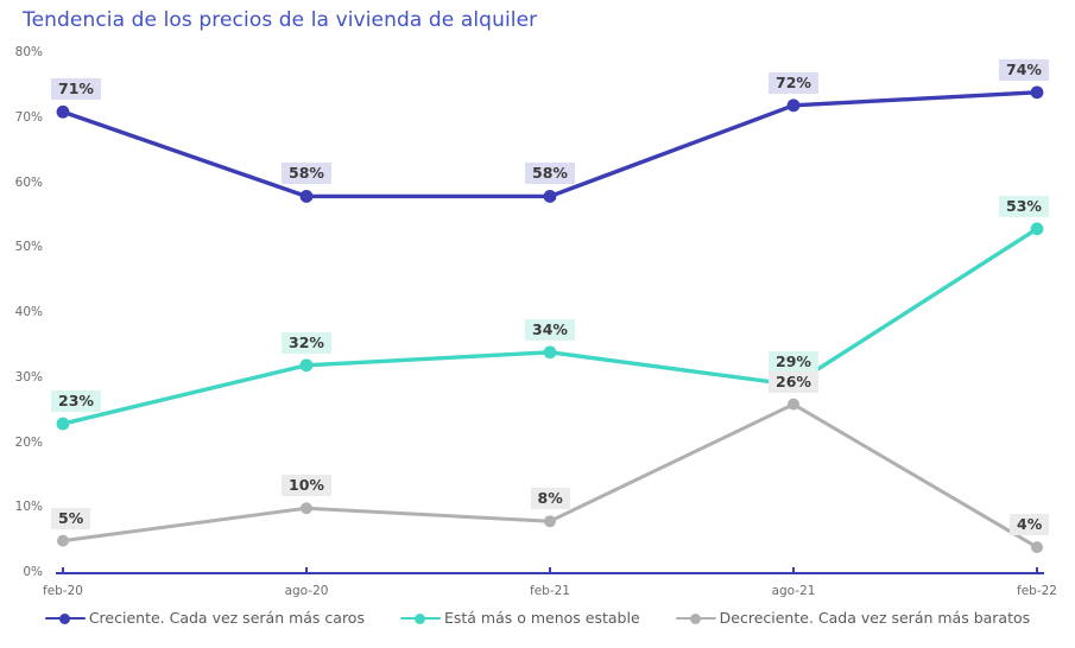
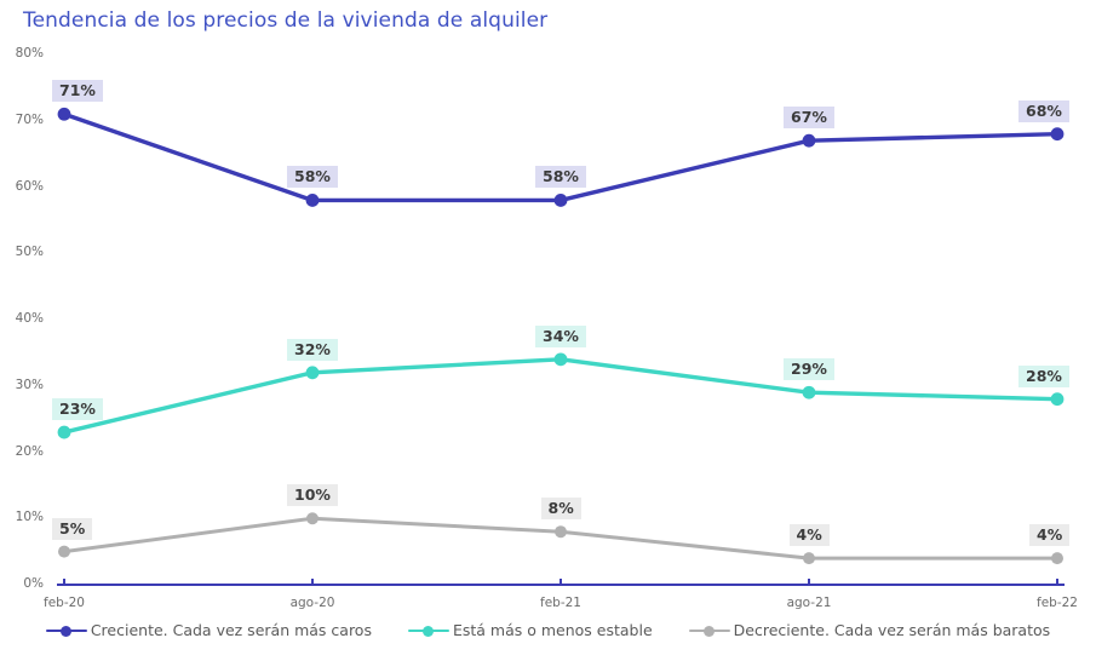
Creciente. Cada vez serán más caros/ago-21: 72% -> 67%
Decreciente. Cada vez serán más baratos/ago-21: 26% -> 4%
Creciente. Cada vez serán más caros/feb-22: 74% -> 68%
Está más o menos estable/feb-22: 53% -> 28%
